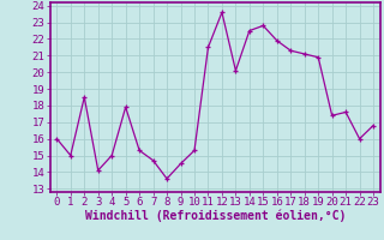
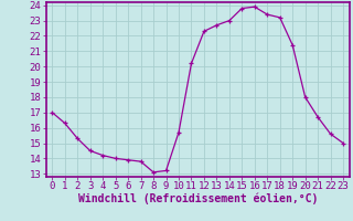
0: 16.0 -> 17.0
1: 15.0 -> 16.3
2: 18.5 -> 15.3
3: 14.1 -> 14.5
4: 15.0 -> 14.2
5: 17.9 -> 14.0
6: 15.3 -> 13.9
7: 14.7 -> 13.8
8: 13.6 -> 13.1
9: 14.5 -> 13.2
10: 15.3 -> 15.7
11: 21.5 -> 20.2
12: 23.6 -> 22.3
13: 20.1 -> 22.7
14: 22.5 -> 23.0
15: 22.8 -> 23.8
16: 21.9 -> 23.9
17: 21.3 -> 23.4
18: 21.1 -> 23.2
19: 20.9 -> 21.4
20: 17.4 -> 18.0
21: 17.6 -> 16.7
22: 16.0 -> 15.6
23: 16.8 -> 15.0
